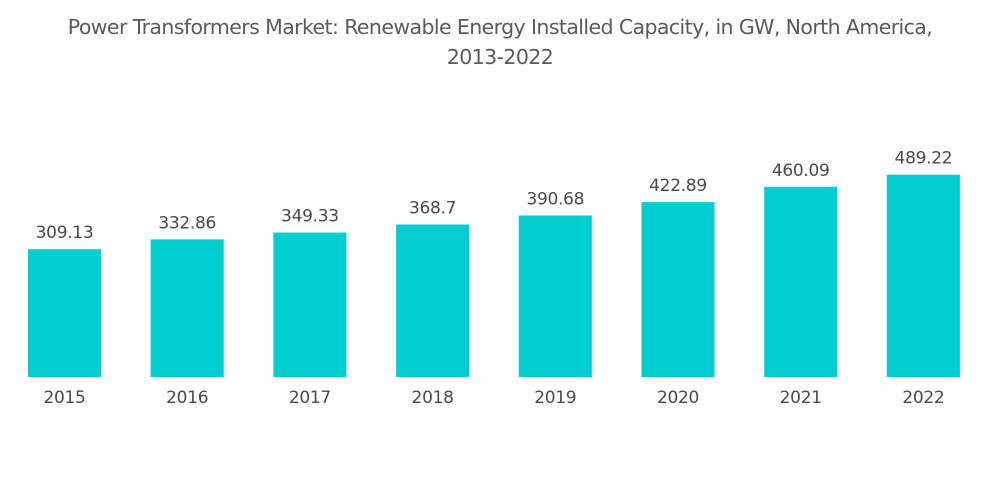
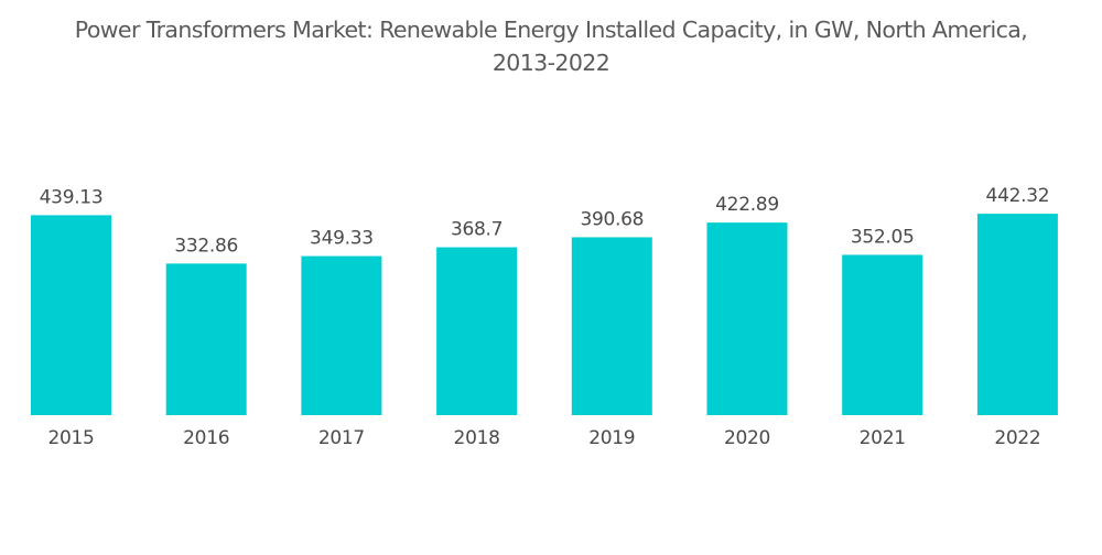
2015: 309.13 -> 439.13
2021: 460.09 -> 352.05
2022: 489.22 -> 442.32
